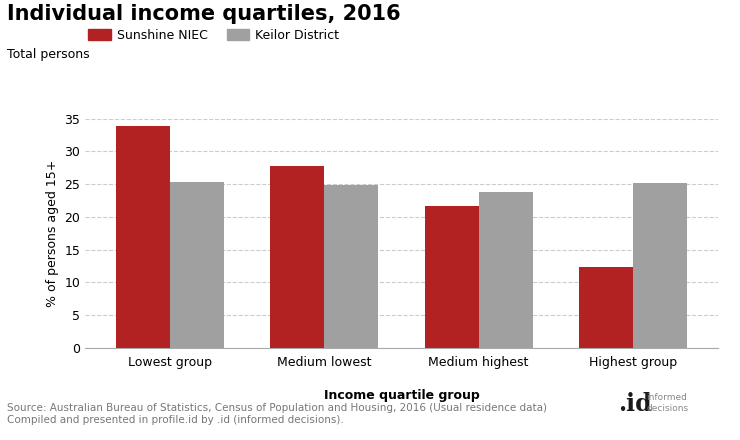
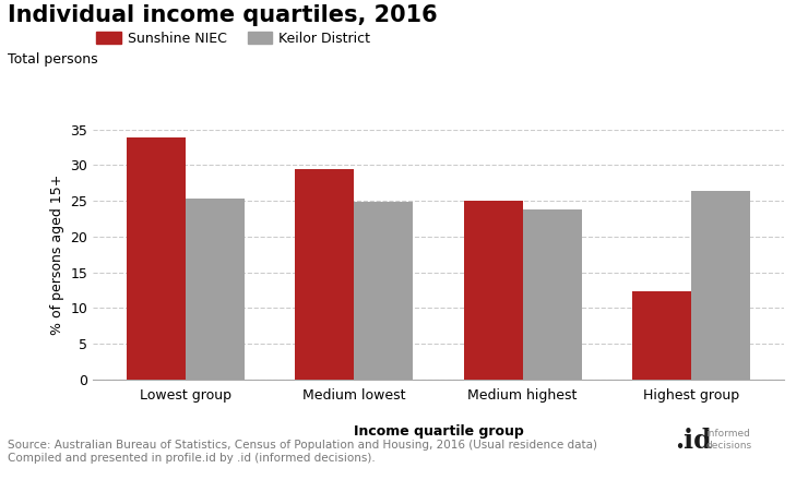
Sunshine NIEC/Medium lowest: 27.8 -> 29.4
Sunshine NIEC/Medium highest: 21.6 -> 25.0
Keilor District/Highest group: 25.2 -> 26.4
